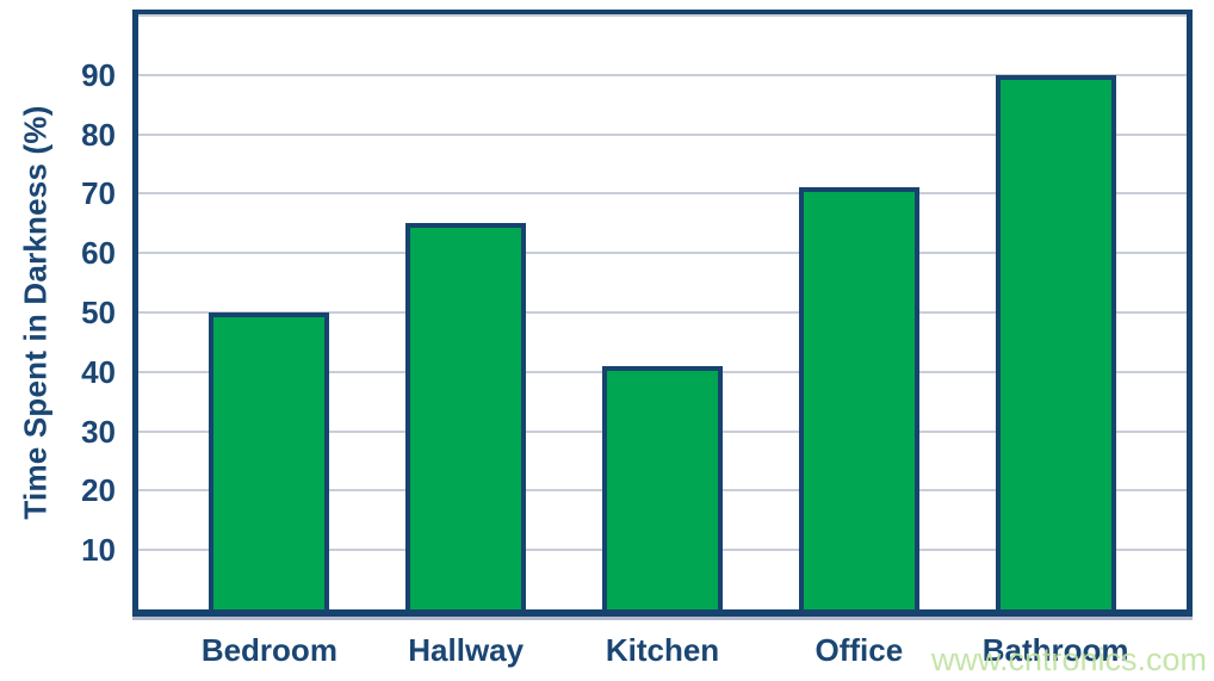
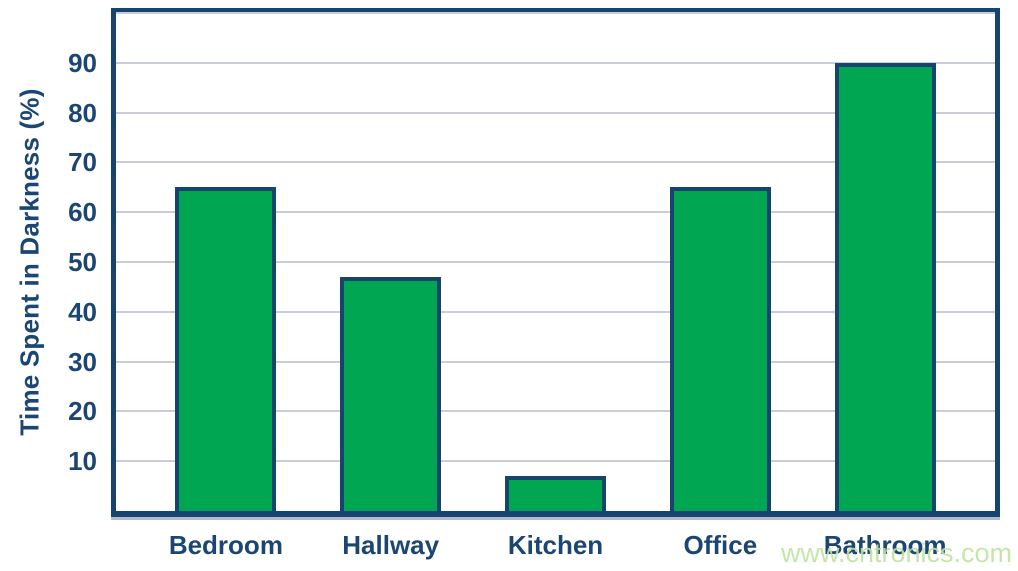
Bedroom: 50 -> 65
Hallway: 65 -> 47
Kitchen: 41 -> 7
Office: 71 -> 65
